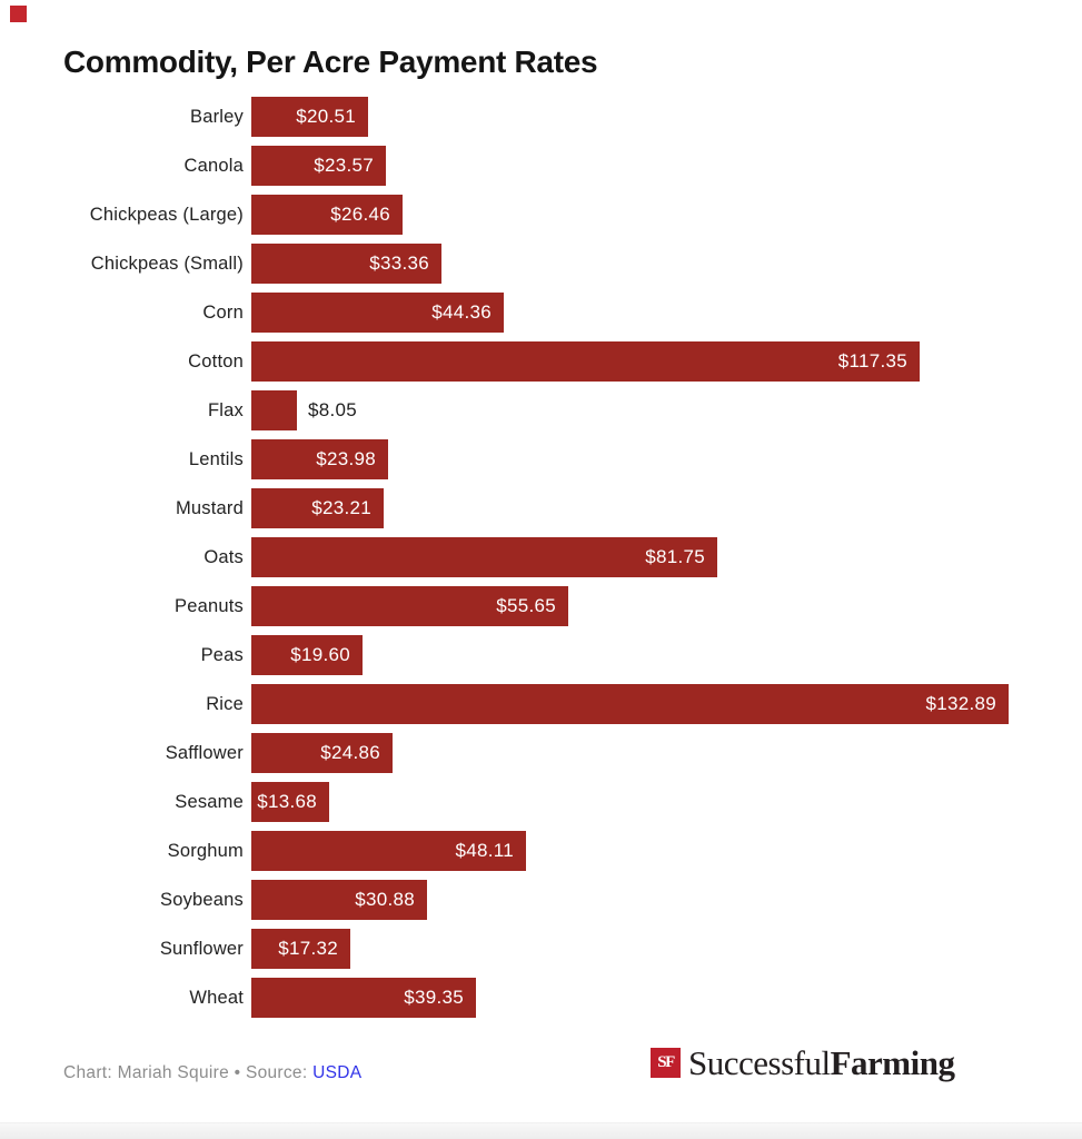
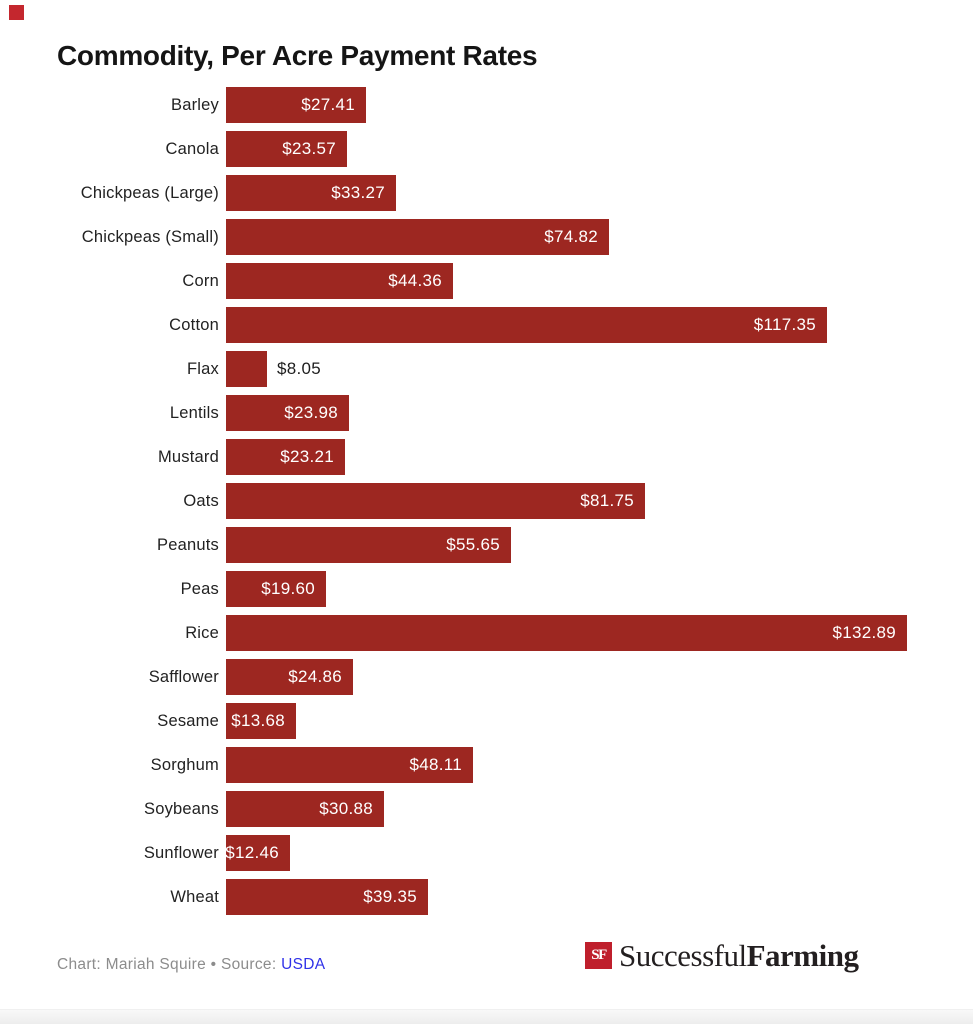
Barley: $20.51 -> $27.41
Chickpeas (Large): $26.46 -> $33.27
Chickpeas (Small): $33.36 -> $74.82
Sunflower: $17.32 -> $12.46
